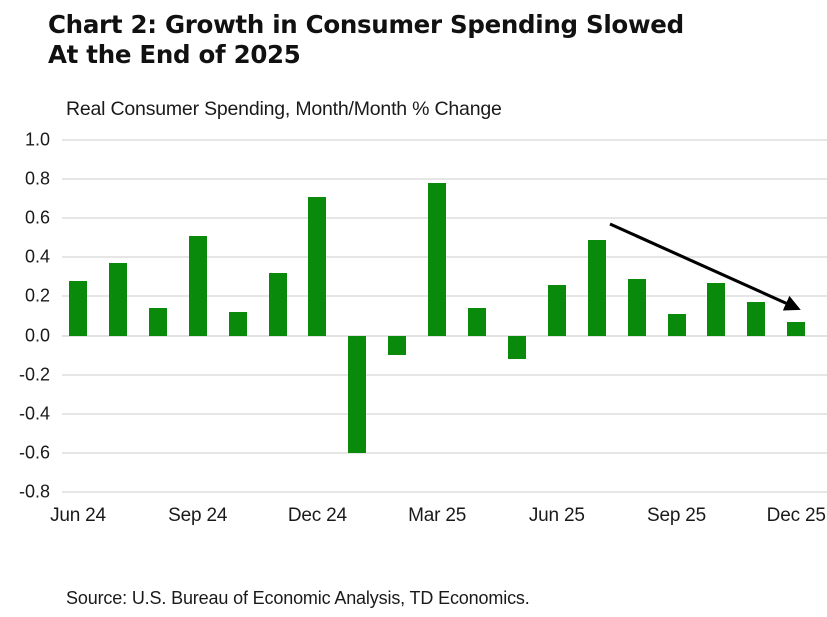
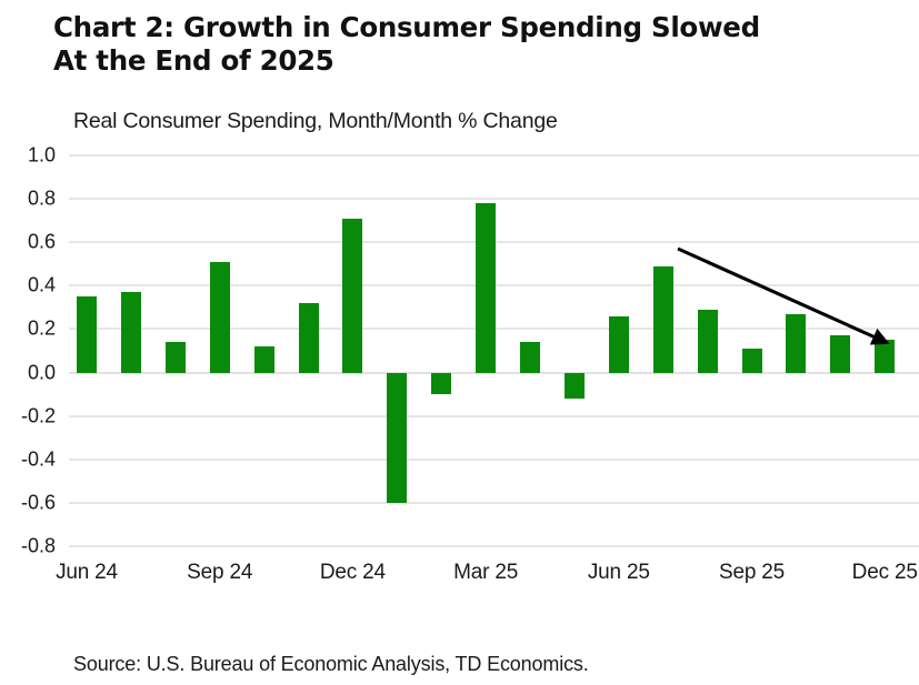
Jun 24: 0.28 -> 0.35
Dec 25: 0.07 -> 0.15
